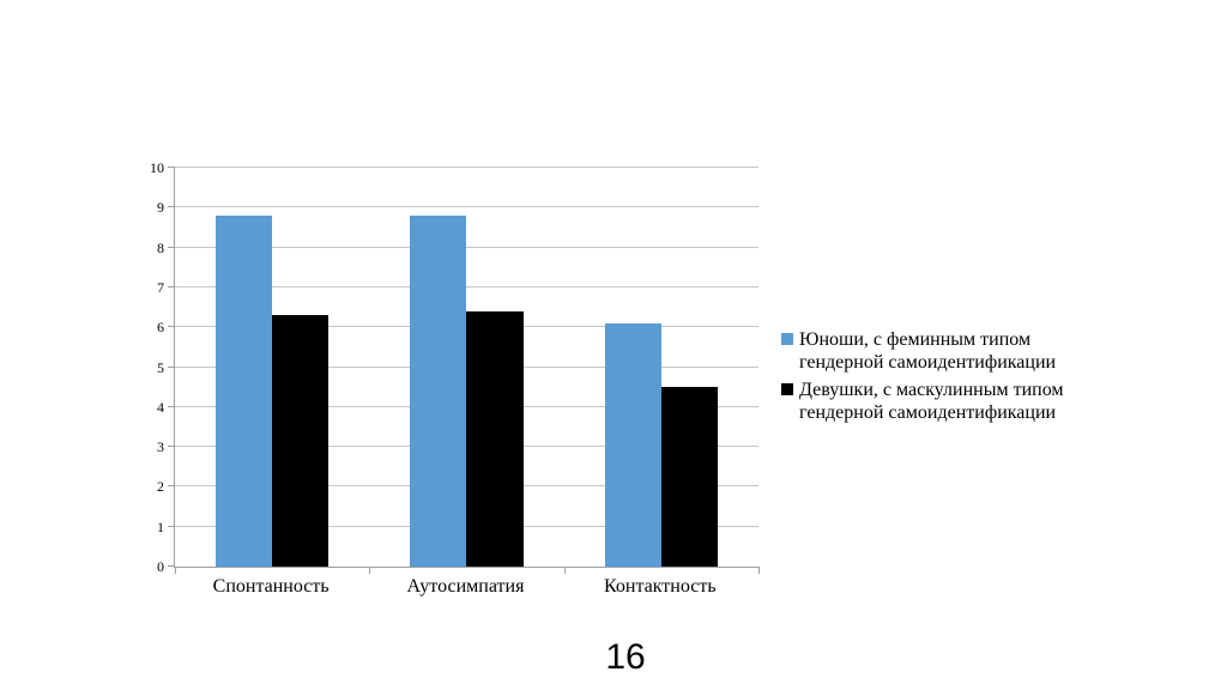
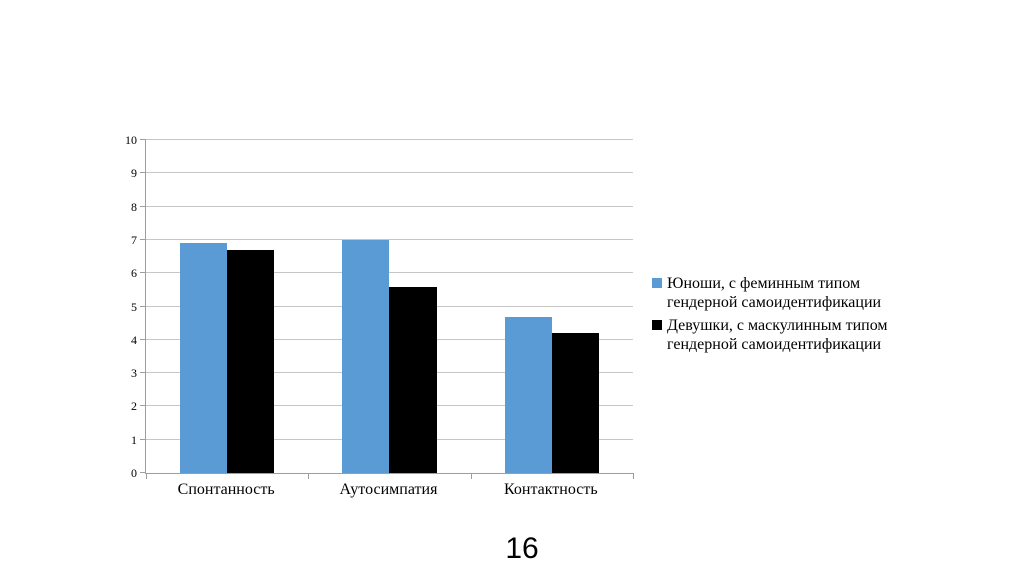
Юноши, с феминным типом гендерной самоидентификации/Спонтанность: 8.8 -> 6.9
Девушки, с маскулинным типом гендерной самоидентификации/Спонтанность: 6.3 -> 6.7
Юноши, с феминным типом гендерной самоидентификации/Аутосимпатия: 8.8 -> 7.0
Девушки, с маскулинным типом гендерной самоидентификации/Аутосимпатия: 6.4 -> 5.6
Юноши, с феминным типом гендерной самоидентификации/Контактность: 6.1 -> 4.7
Девушки, с маскулинным типом гендерной самоидентификации/Контактность: 4.5 -> 4.2
